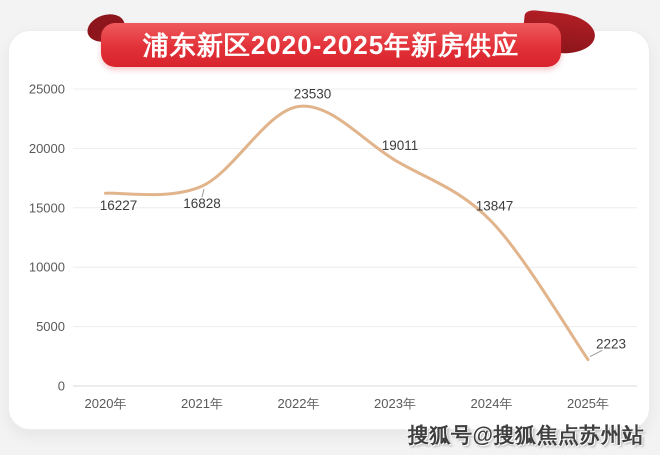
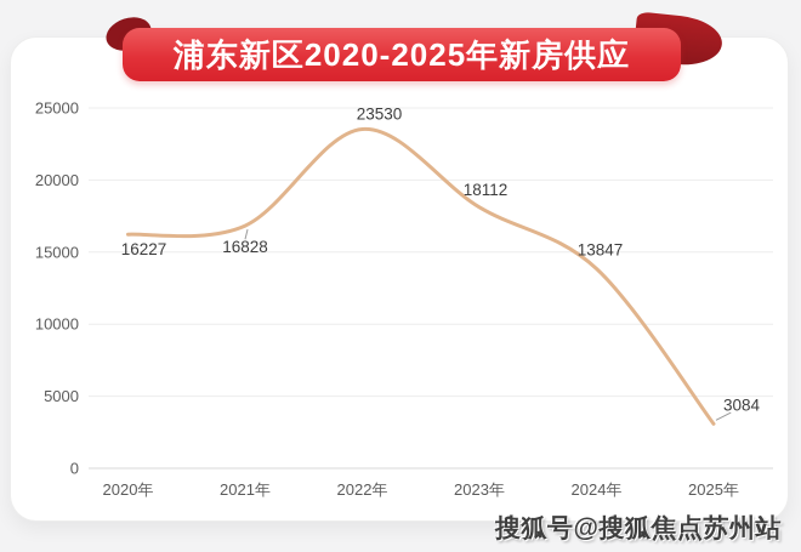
2023年: 19011 -> 18112
2025年: 2223 -> 3084
